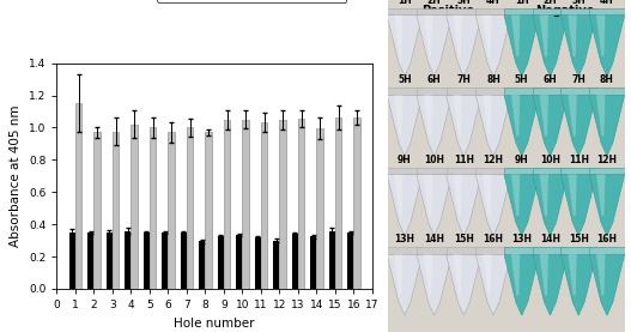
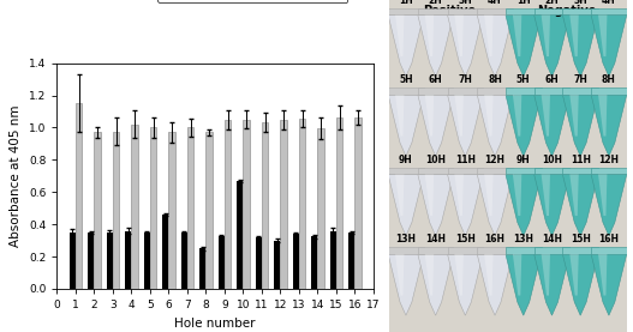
Positive/6: 0.35 -> 0.46
Positive/8: 0.29 -> 0.25
Positive/10: 0.34 -> 0.67
